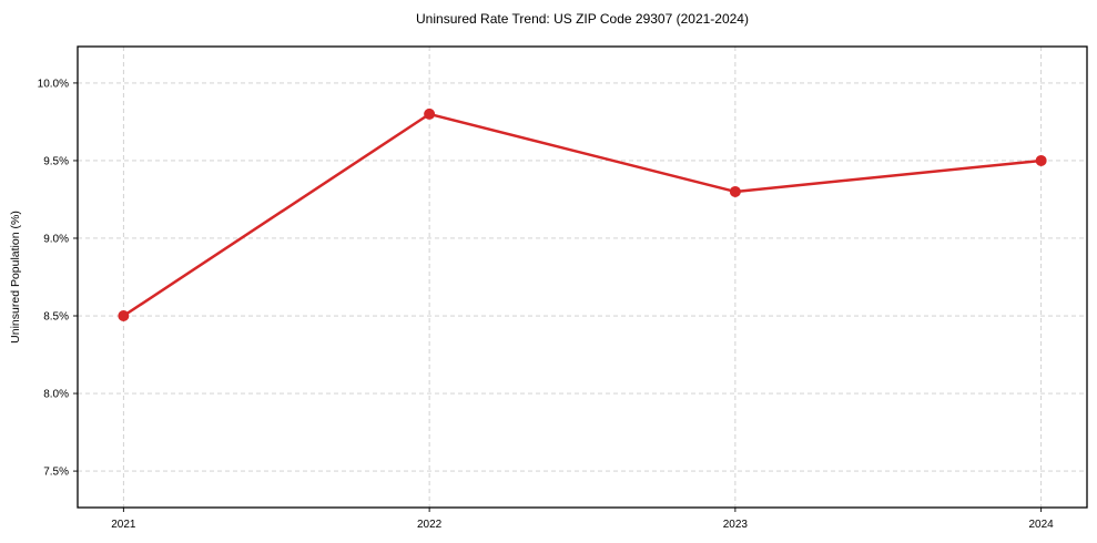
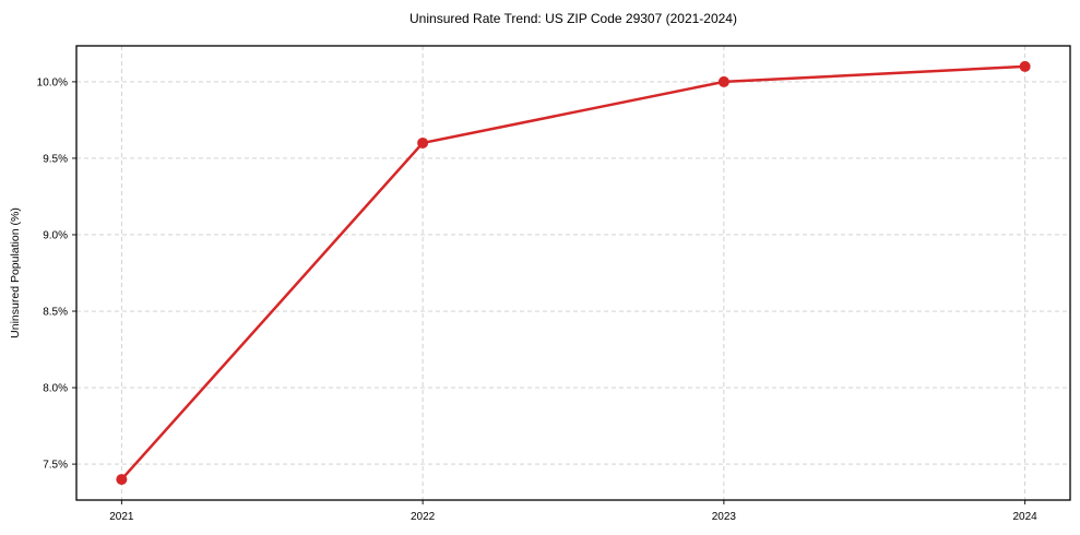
2021: 8.5% -> 7.4%
2022: 9.8% -> 9.6%
2023: 9.3% -> 10.0%
2024: 9.5% -> 10.1%
